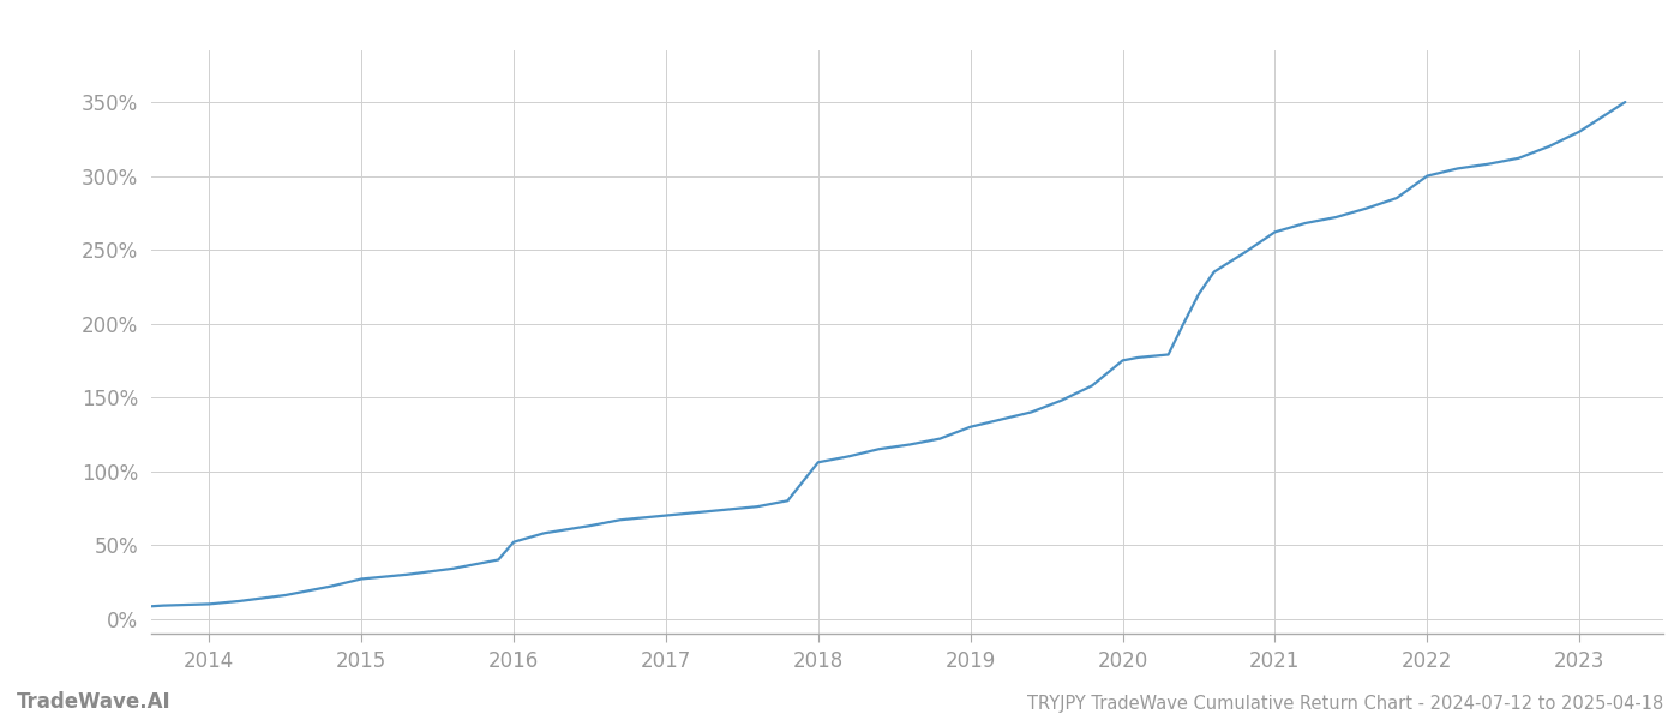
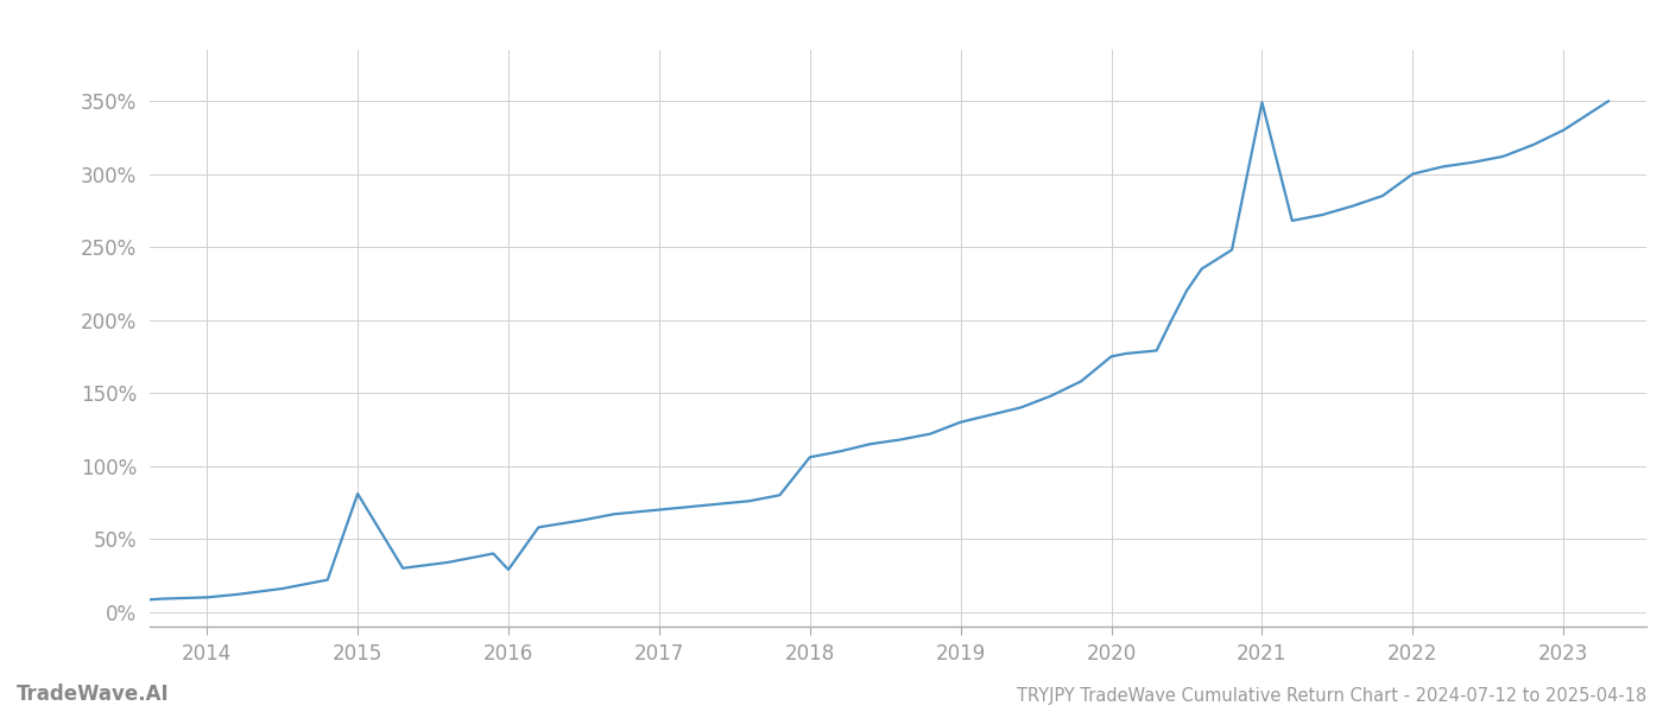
2015: 27% -> 81%
2016: 52% -> 29%
2021: 262% -> 349%
